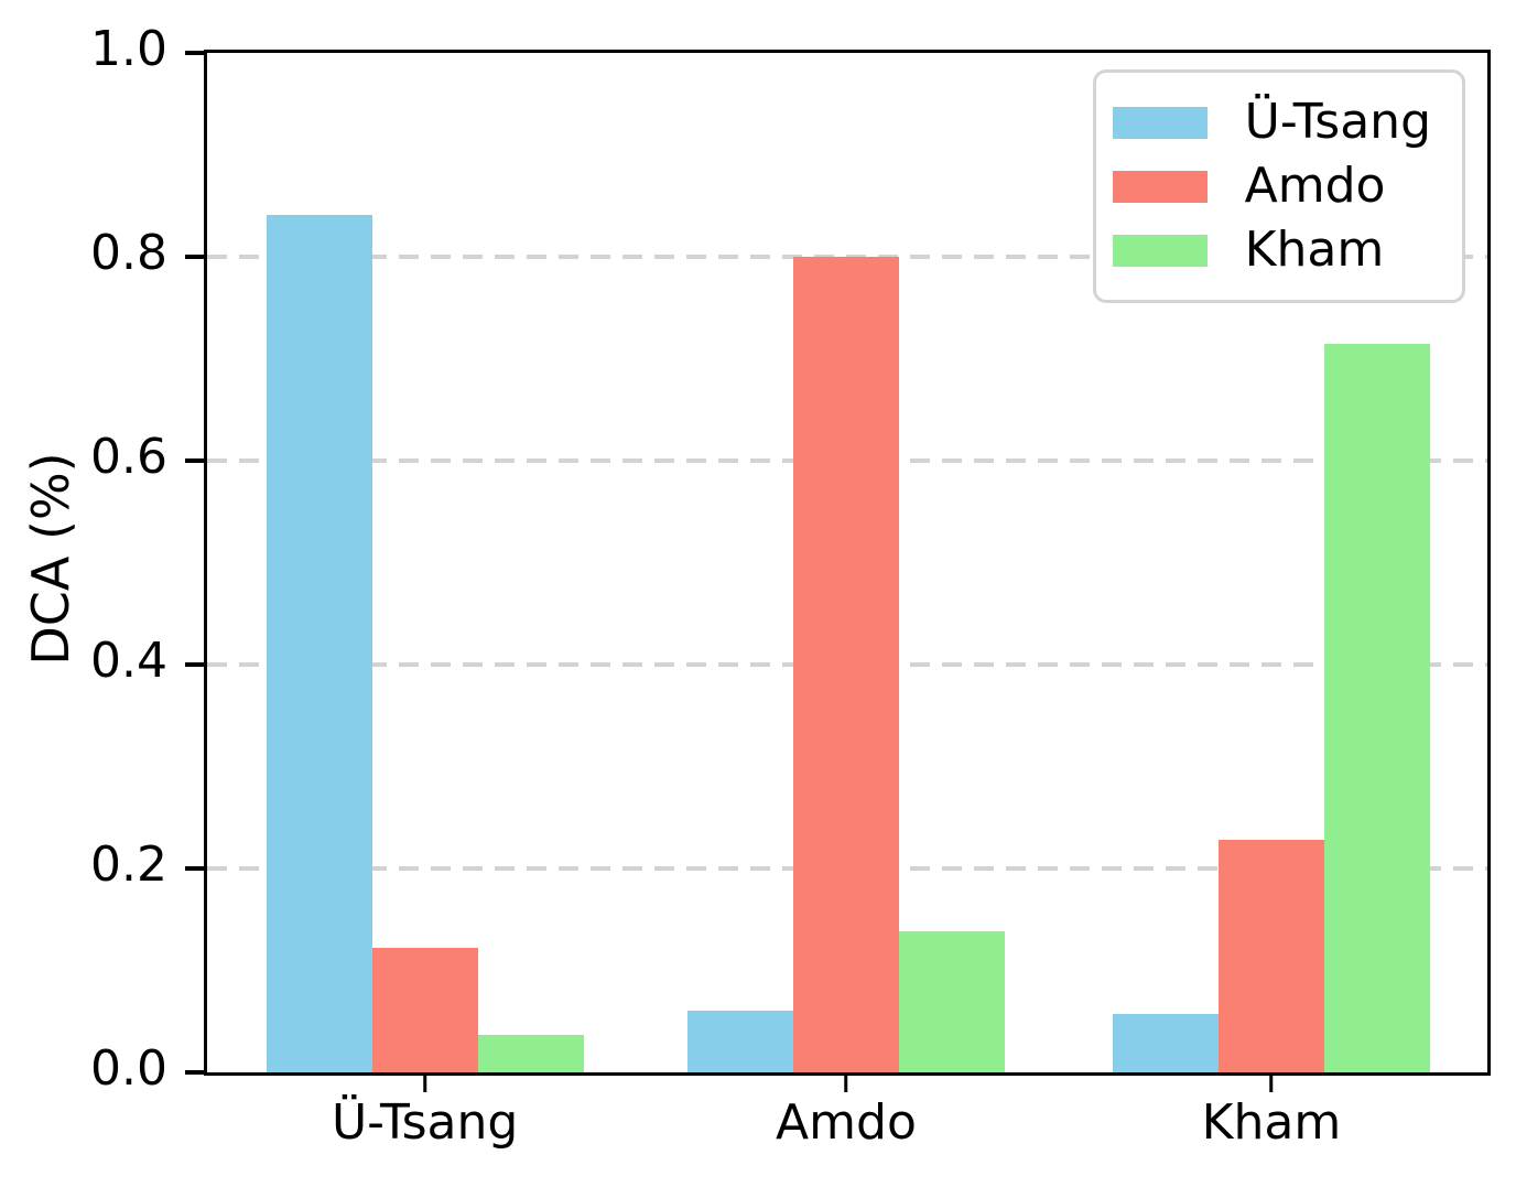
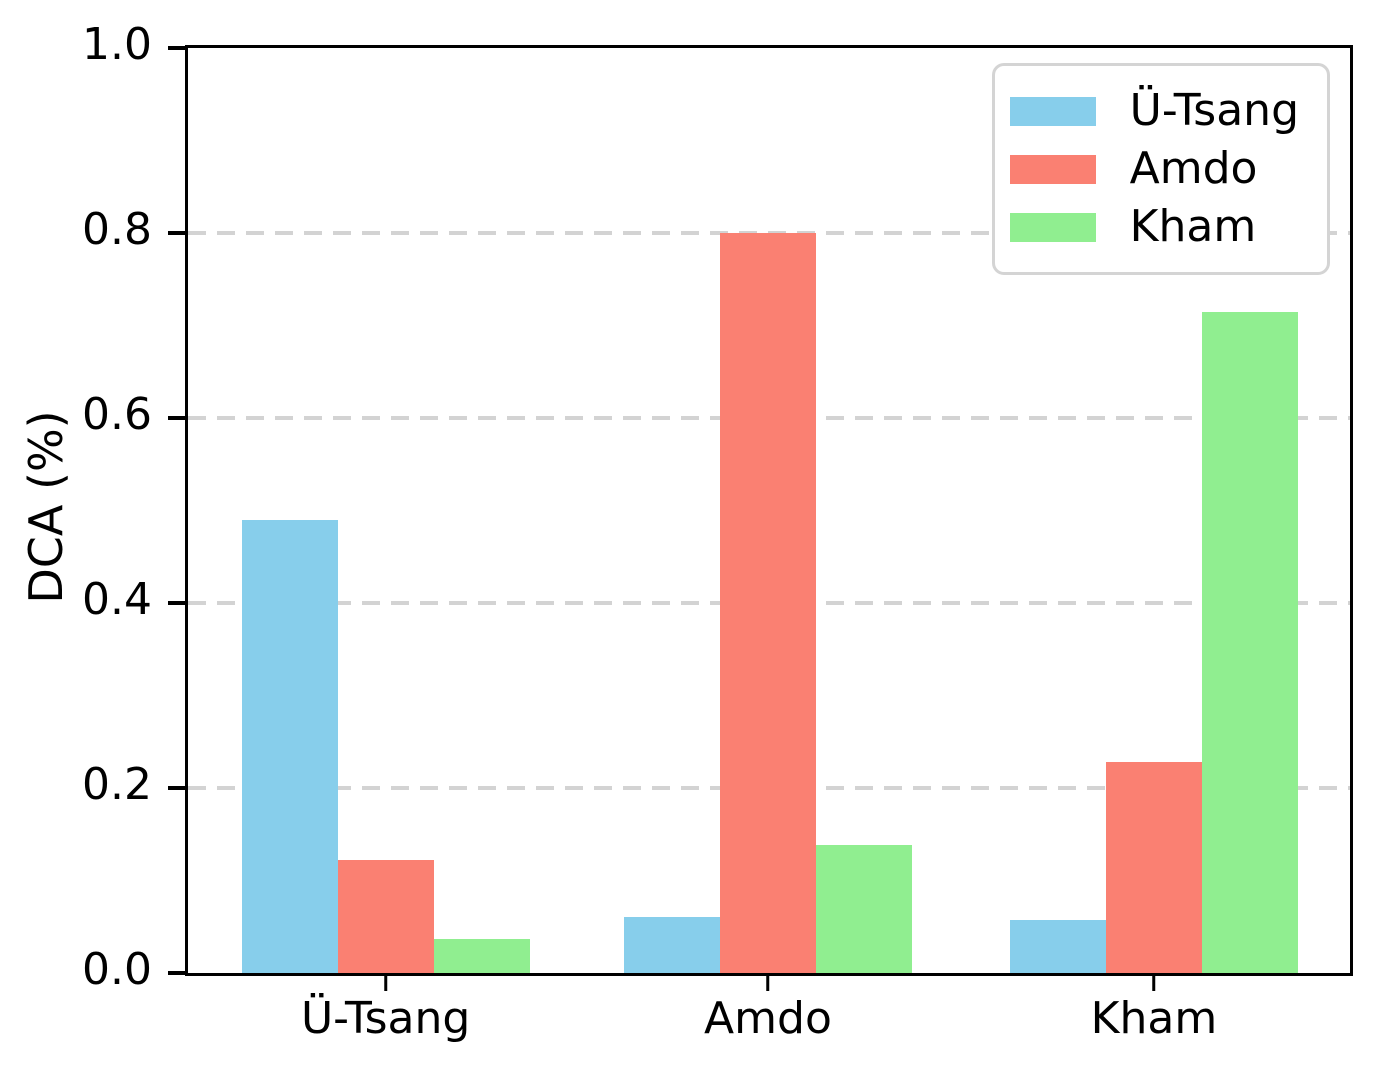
Ü-Tsang/Ü-Tsang: 0.84 -> 0.49
